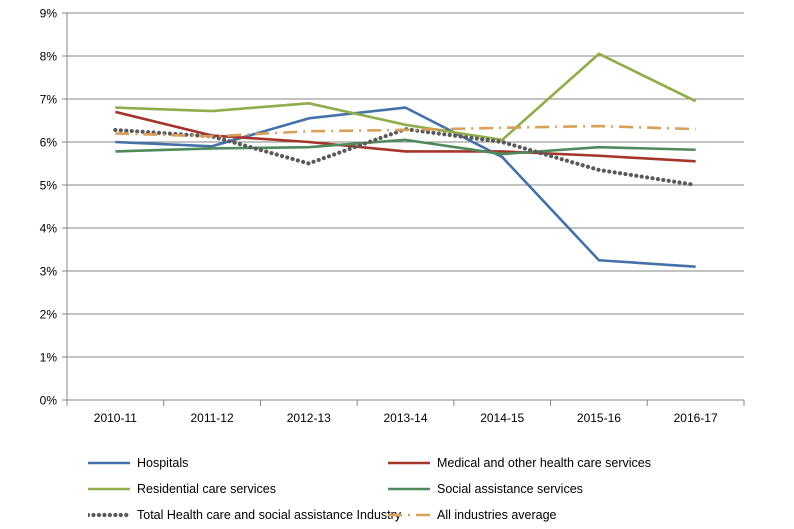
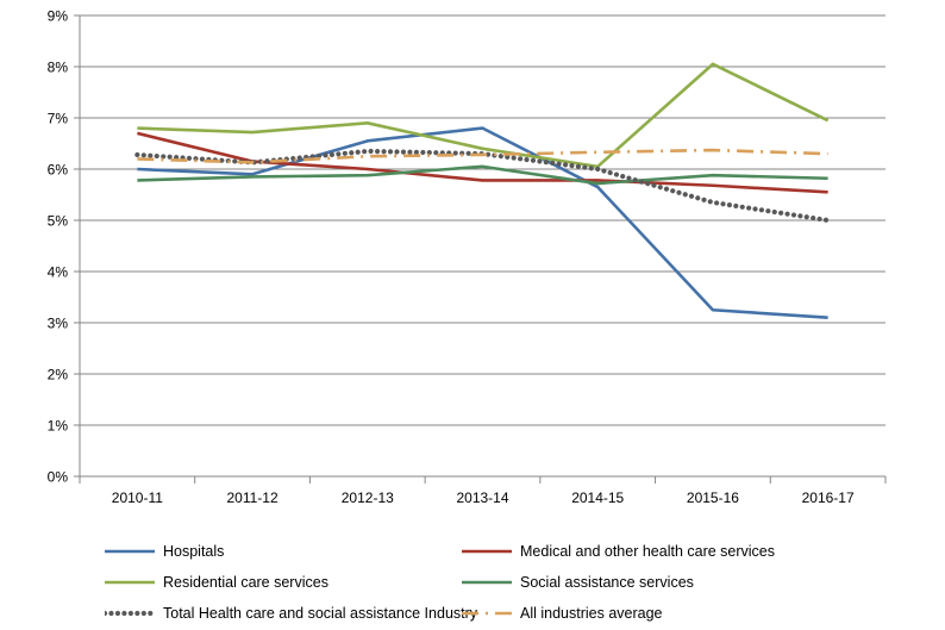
Total Health care and social assistance Industry/2012-13: 5.5% -> 6.3%
